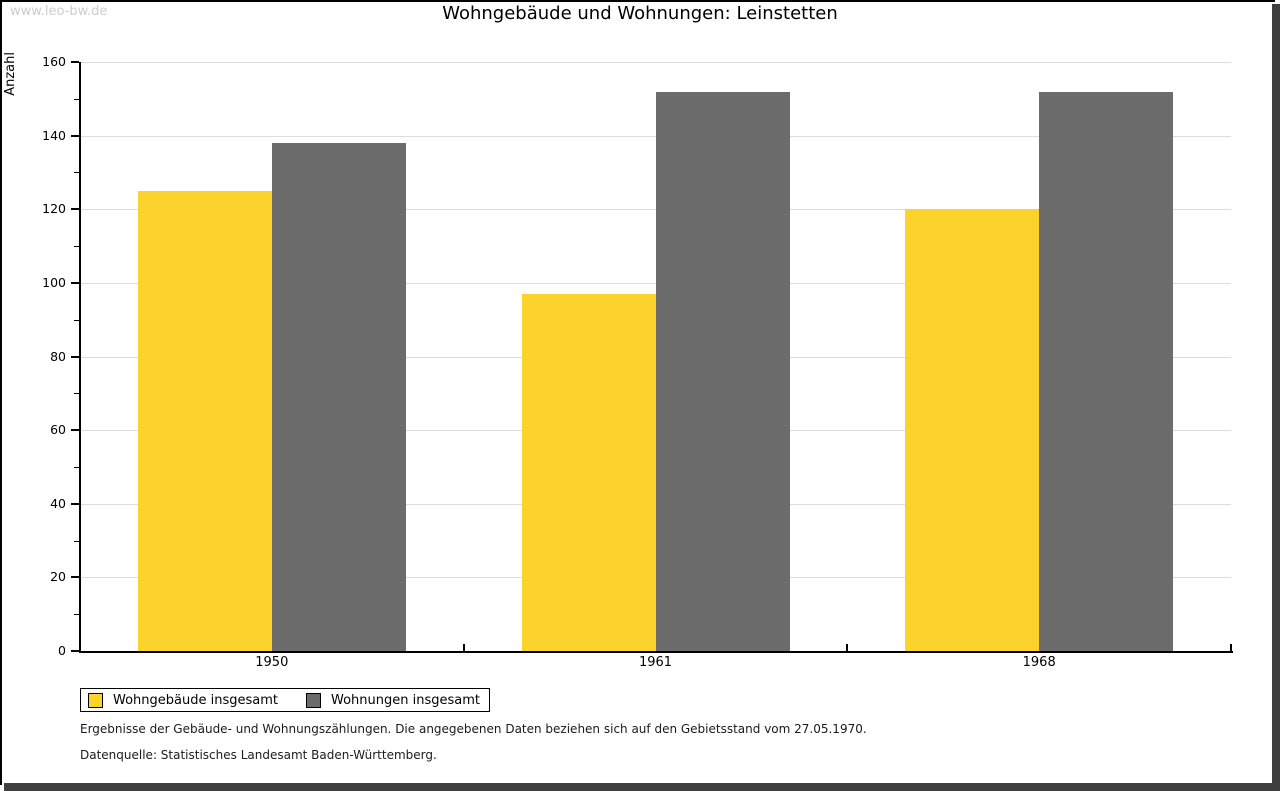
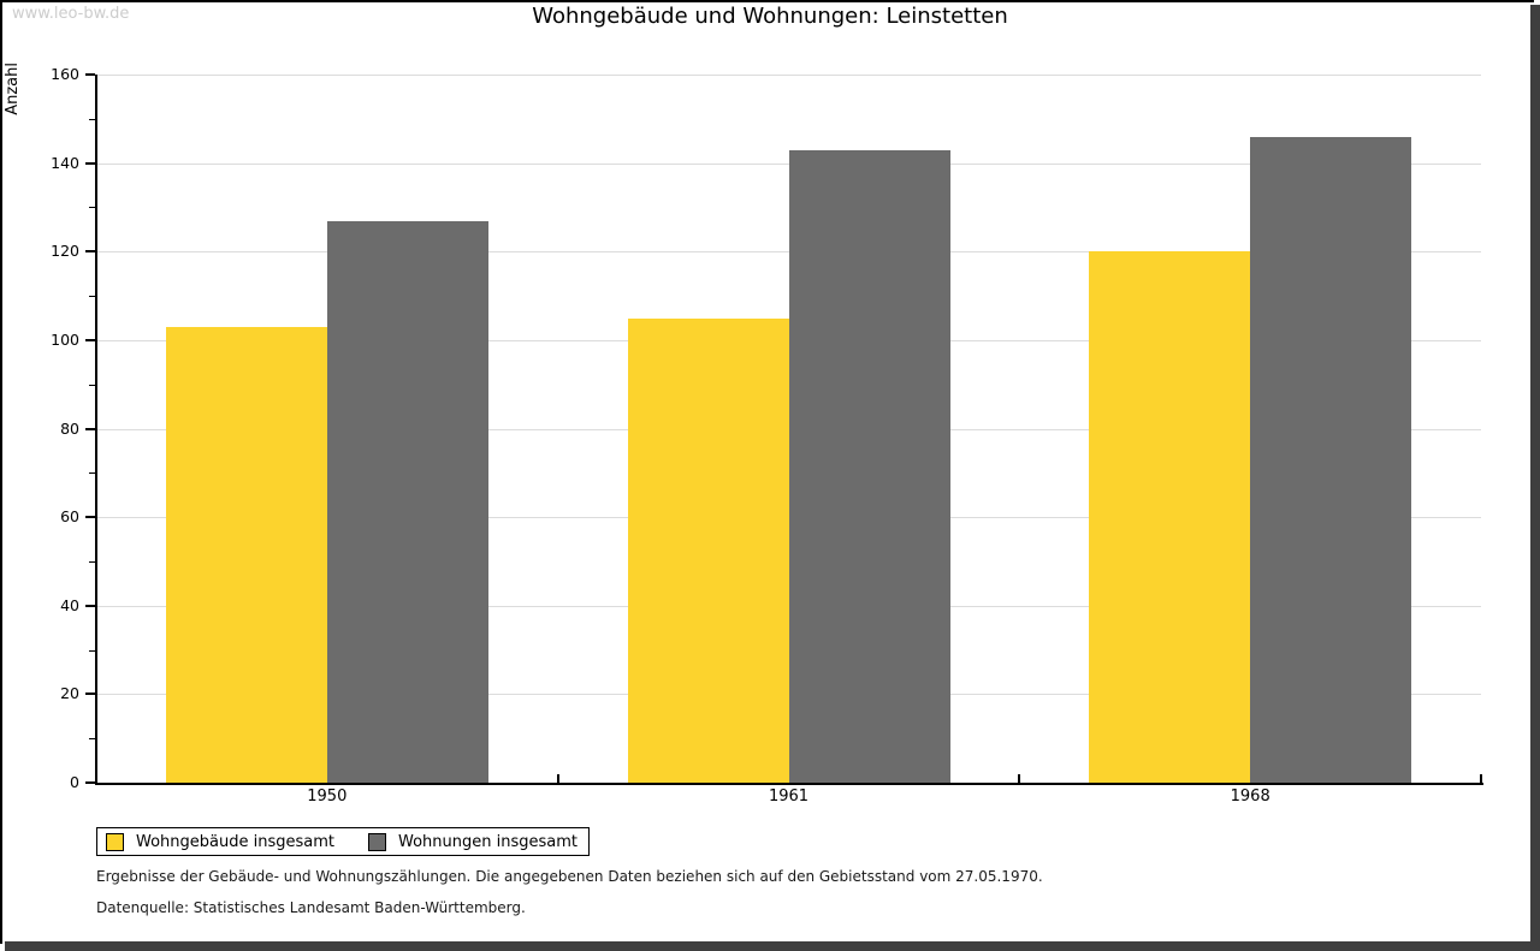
Wohngebäude insgesamt/1950: 125 -> 103
Wohnungen insgesamt/1950: 138 -> 127
Wohngebäude insgesamt/1961: 97 -> 105
Wohnungen insgesamt/1961: 152 -> 143
Wohnungen insgesamt/1968: 152 -> 146
